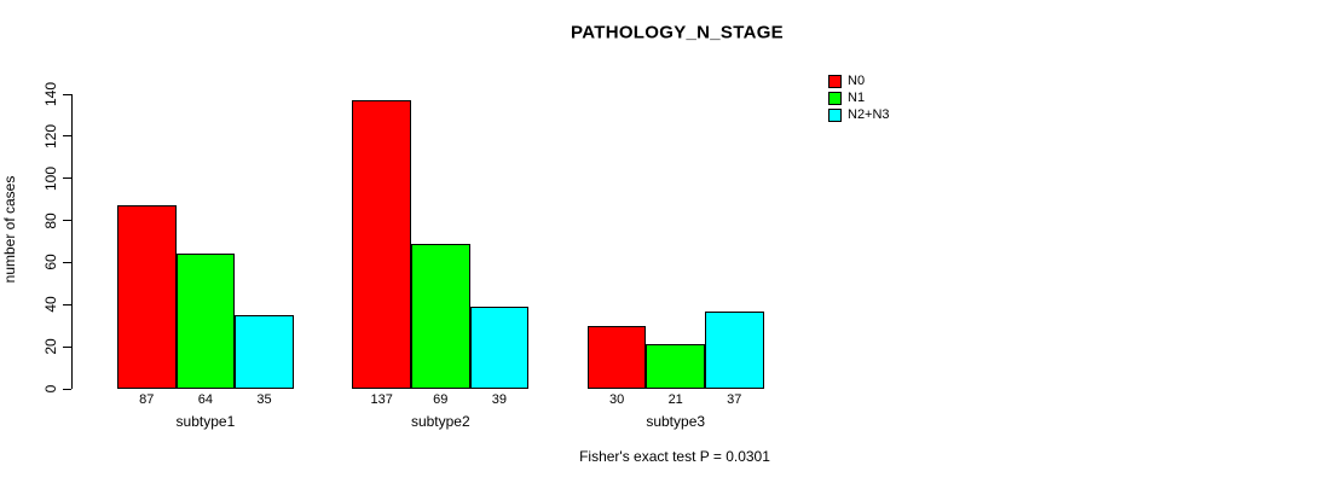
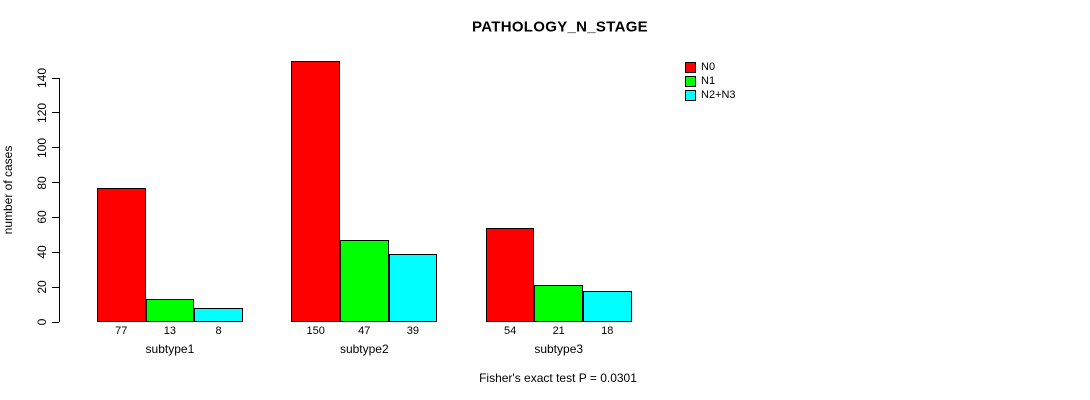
N0/subtype1: 87 -> 77
N1/subtype1: 64 -> 13
N2+N3/subtype1: 35 -> 8
N0/subtype2: 137 -> 150
N1/subtype2: 69 -> 47
N0/subtype3: 30 -> 54
N2+N3/subtype3: 37 -> 18
